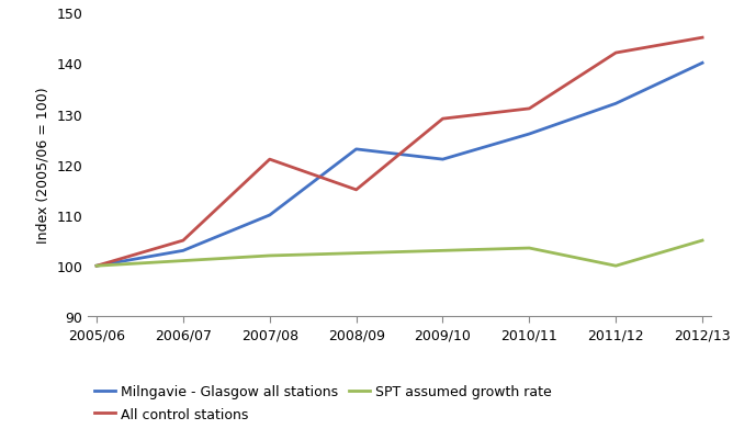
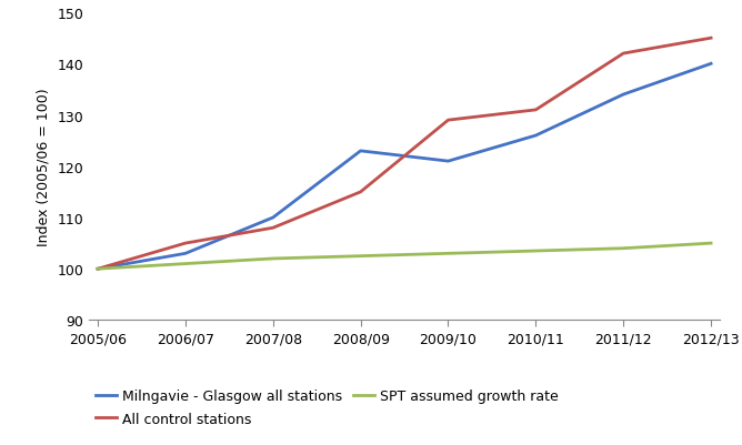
All control stations/2007/08: 121 -> 108
Milngavie - Glasgow all stations/2011/12: 132 -> 134
SPT assumed growth rate/2011/12: 100.0 -> 104.0
